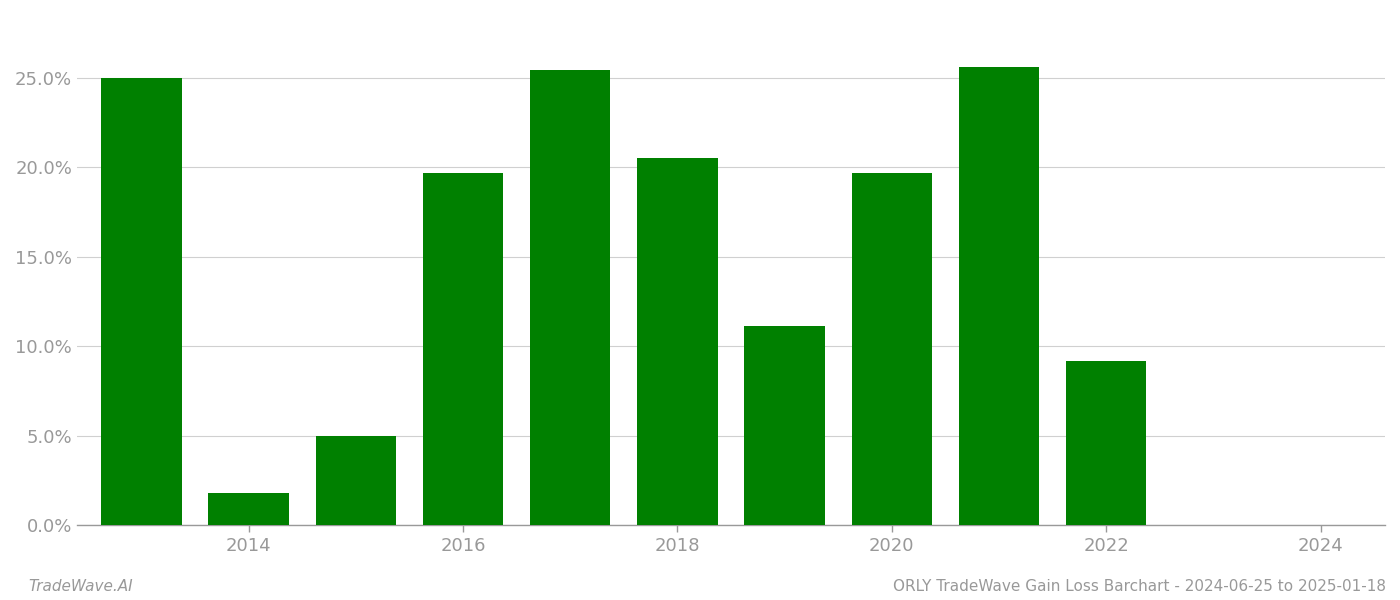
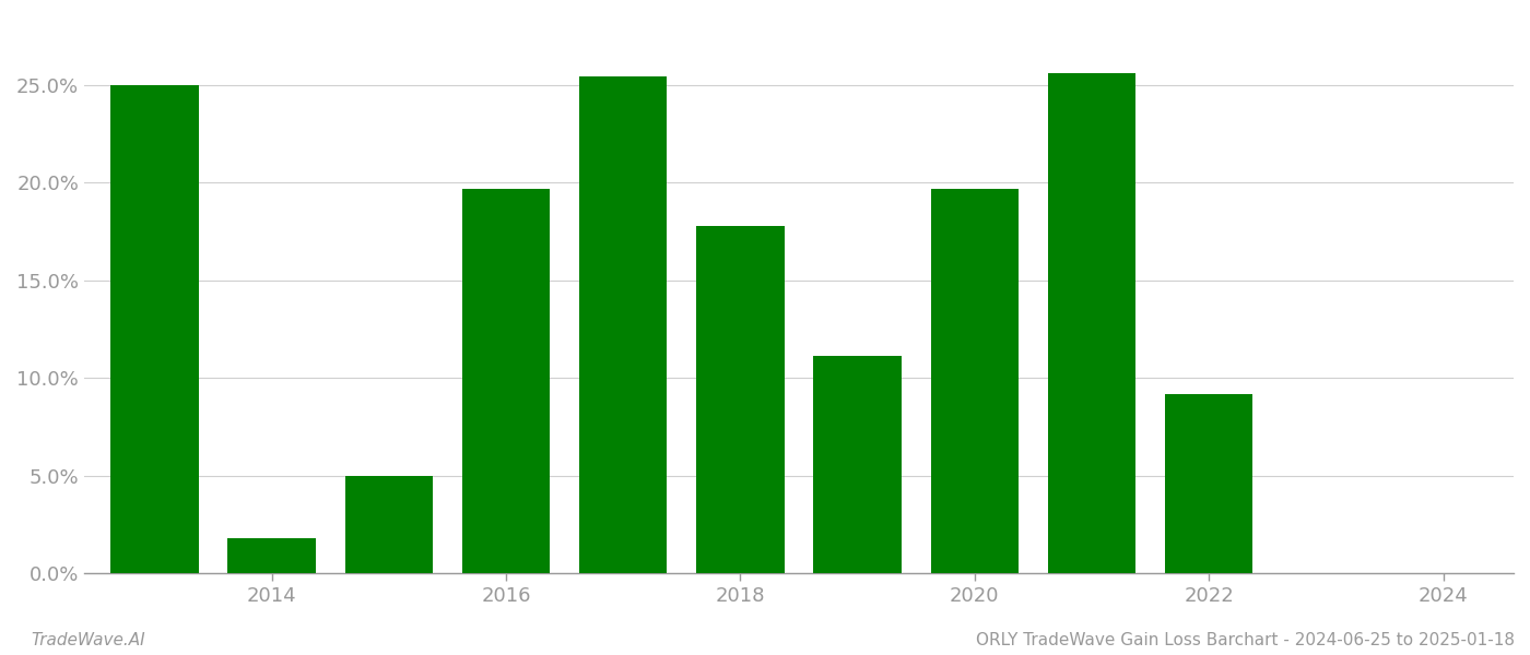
2018: 20.5% -> 17.8%
